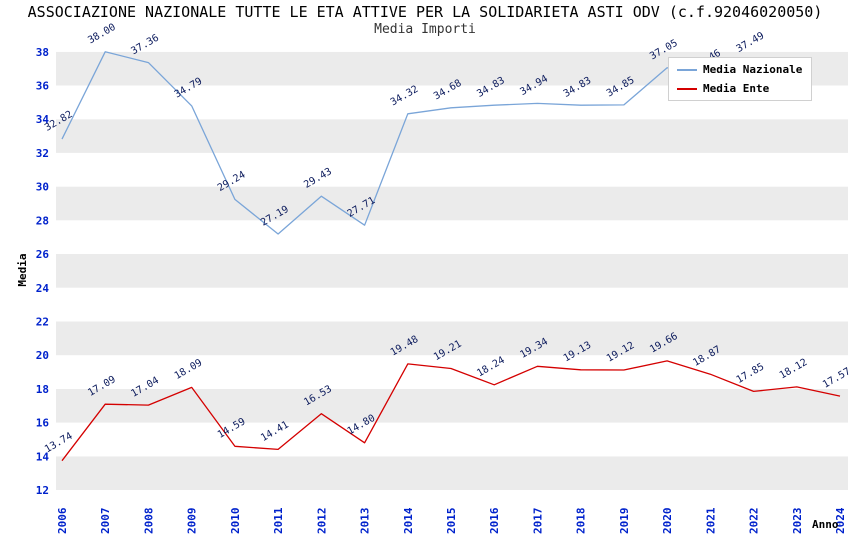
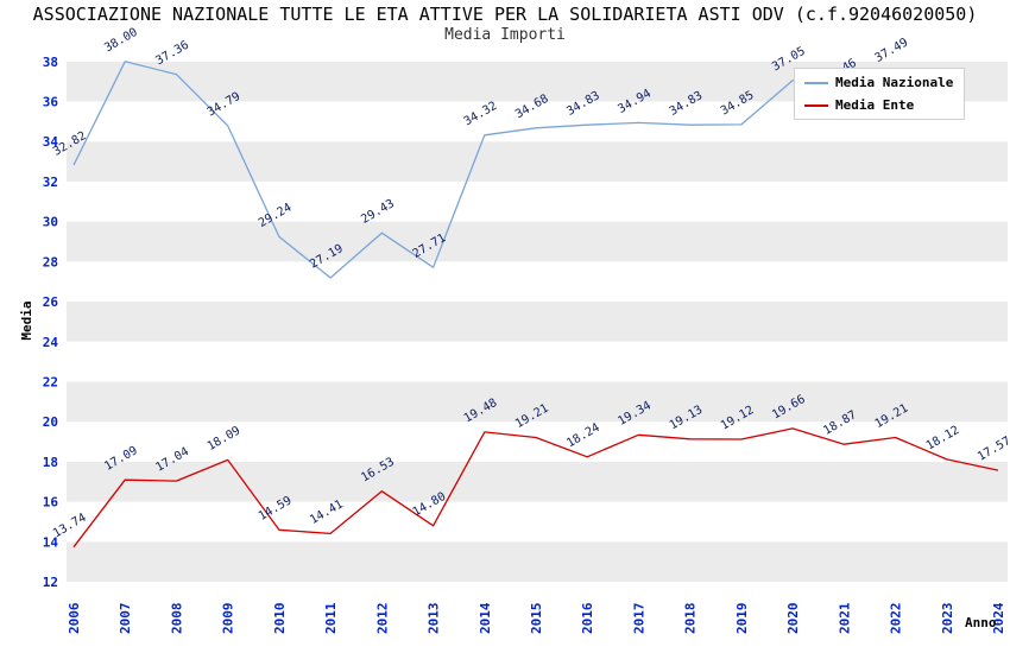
Media Ente/2022: 17.85 -> 19.21
